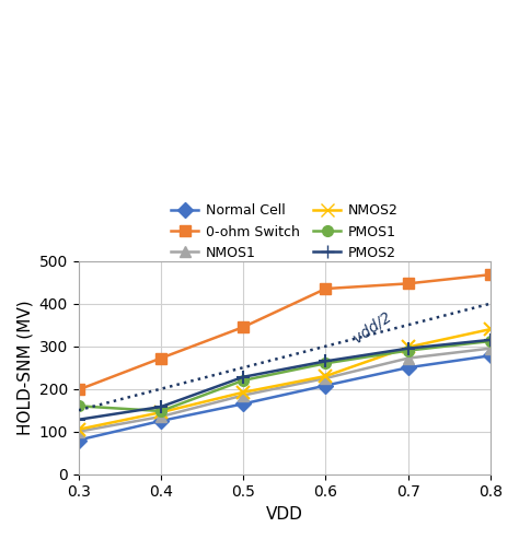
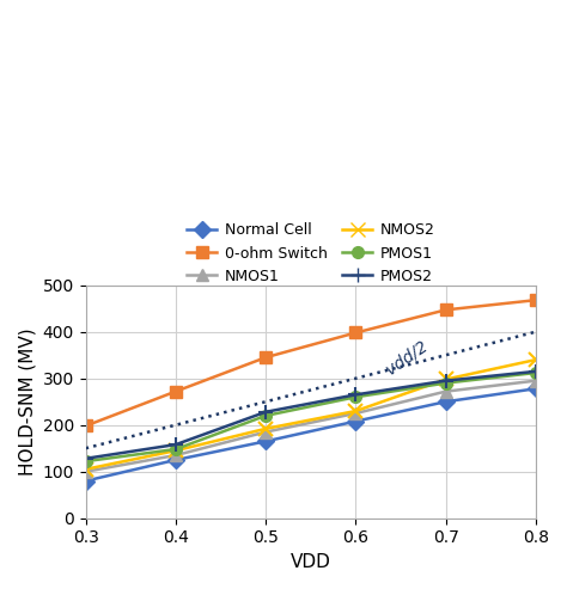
PMOS1/0.3: 160 -> 122
0-ohm Switch/0.6: 435 -> 398
